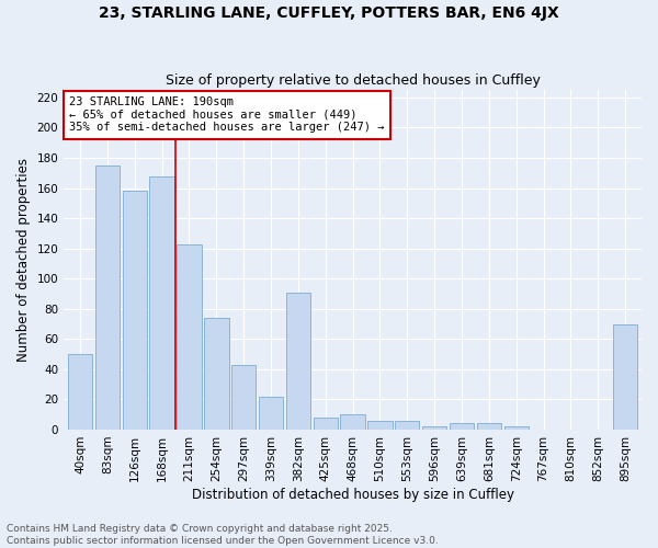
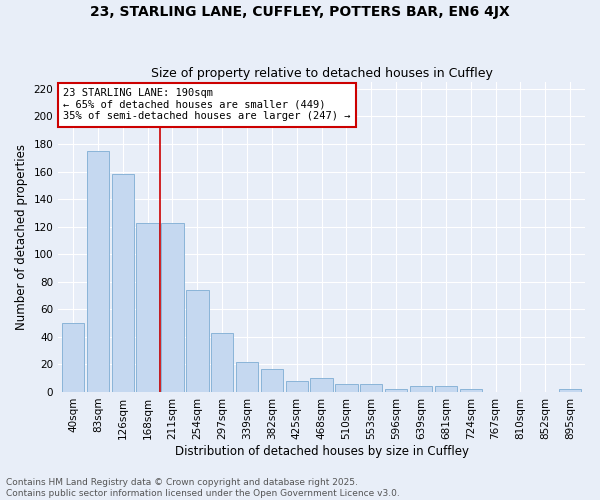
168sqm: 168 -> 123
382sqm: 91 -> 17
895sqm: 70 -> 2
